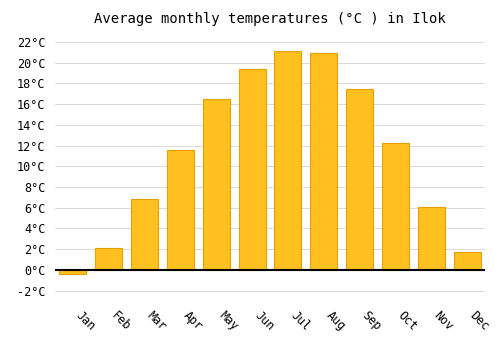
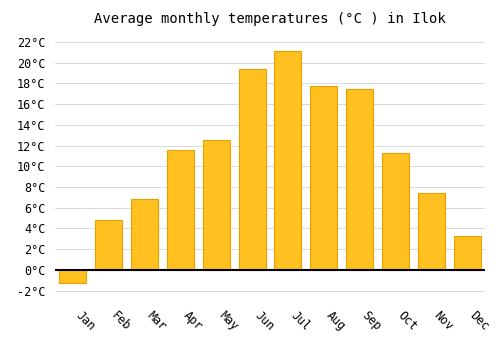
Jan: -0.4°C -> -1.3°C
Feb: 2.1°C -> 4.8°C
May: 16.5°C -> 12.5°C
Aug: 20.9°C -> 17.7°C
Oct: 12.2°C -> 11.3°C
Nov: 6.1°C -> 7.4°C
Dec: 1.7°C -> 3.3°C
